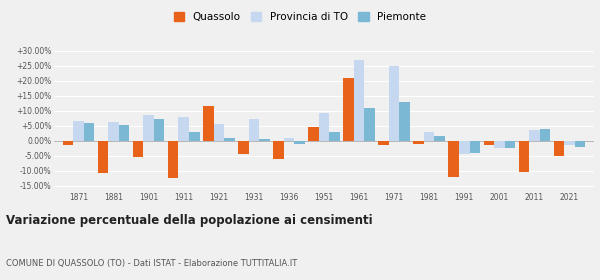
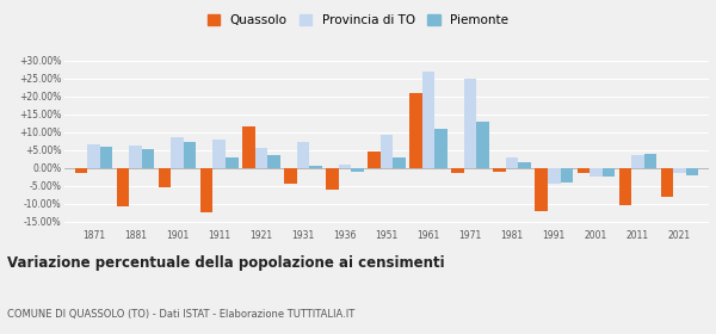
Piemonte/1921: 0.8% -> 3.5%
Quassolo/2021: -5.0% -> -8.0%
